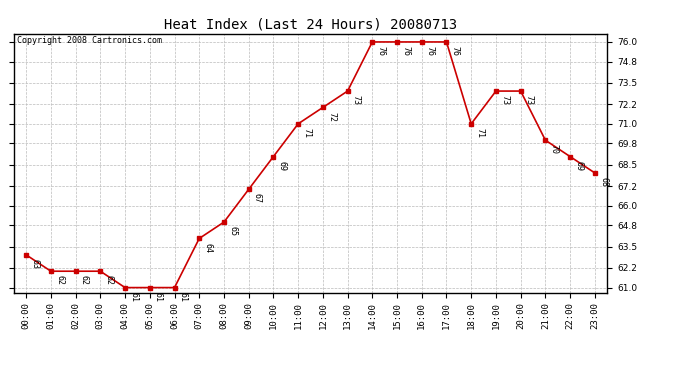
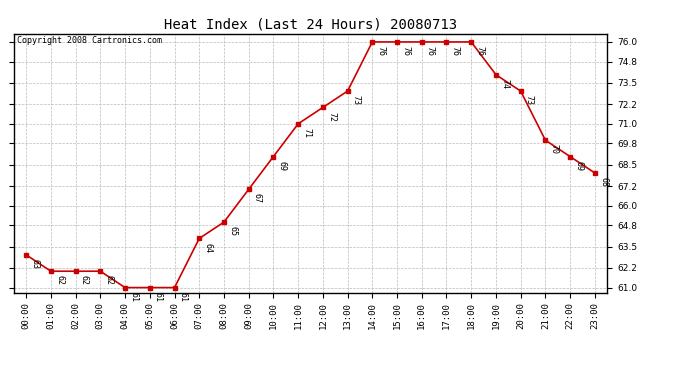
18:00: 71 -> 76
19:00: 73 -> 74
